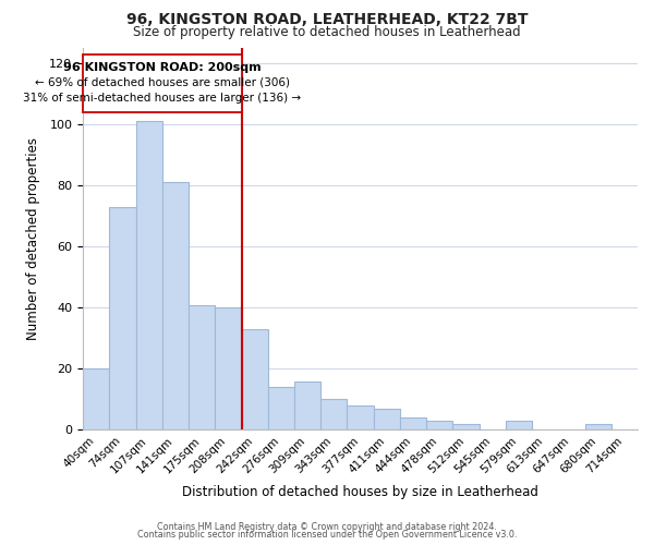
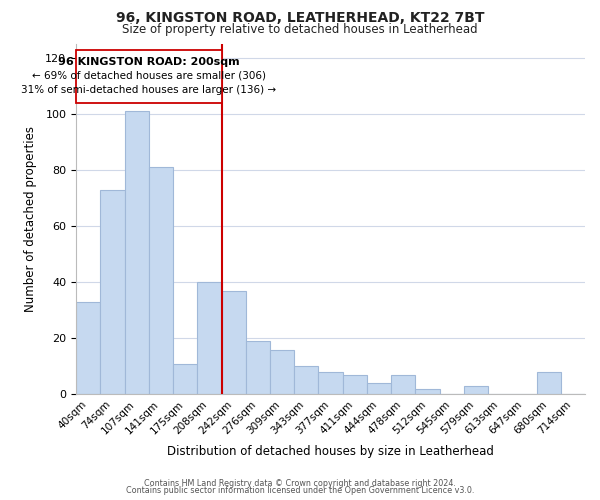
40sqm: 20 -> 33
175sqm: 41 -> 11
242sqm: 33 -> 37
276sqm: 14 -> 19
478sqm: 3 -> 7
680sqm: 2 -> 8
